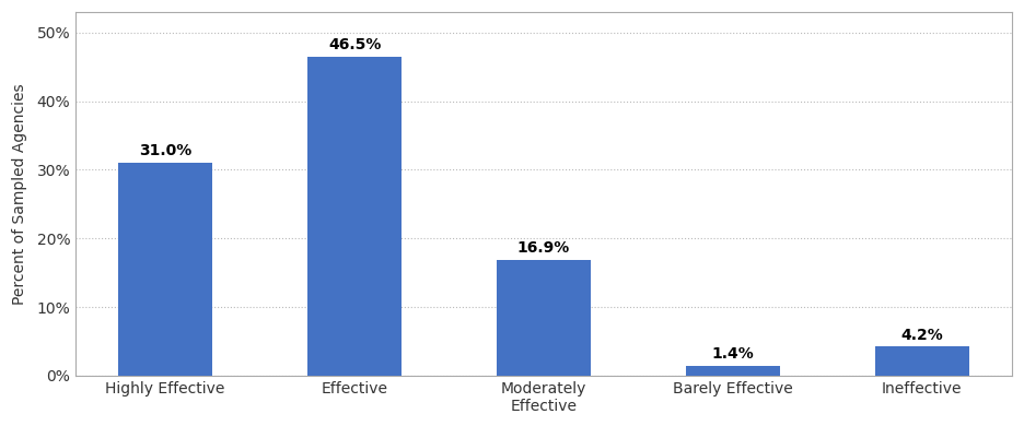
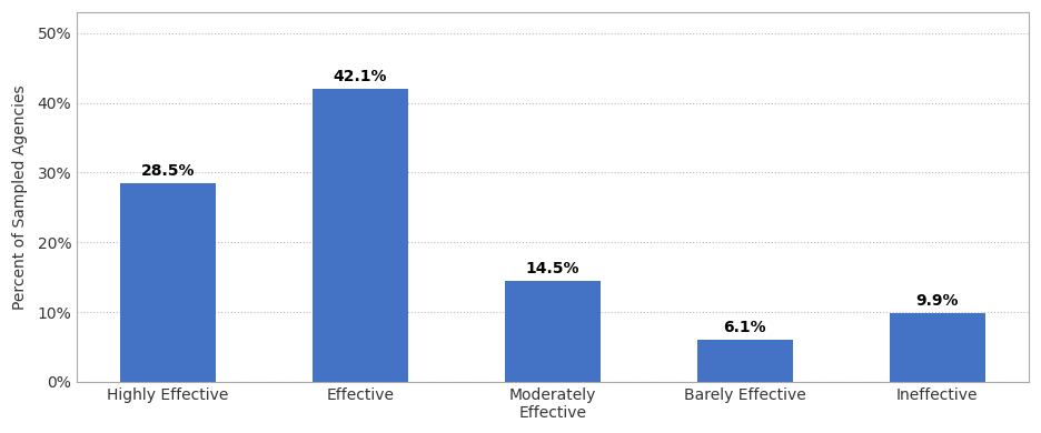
Highly Effective: 31.0% -> 28.5%
Effective: 46.5% -> 42.1%
Moderately Effective: 16.9% -> 14.5%
Barely Effective: 1.4% -> 6.1%
Ineffective: 4.2% -> 9.9%
